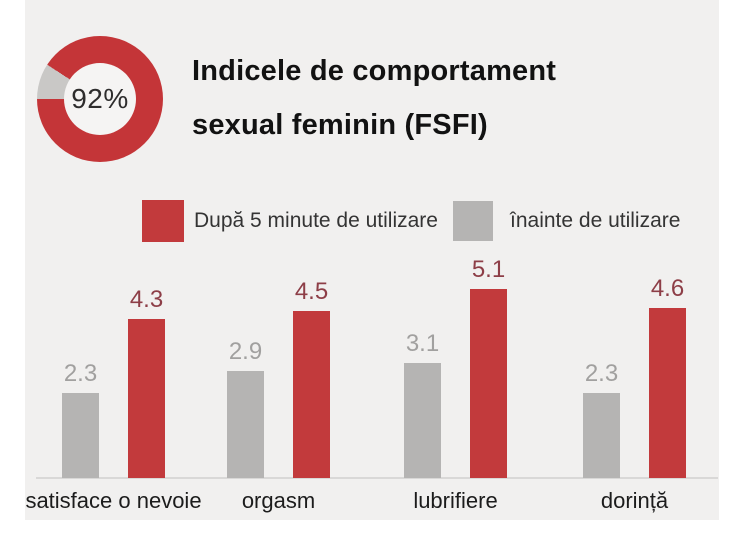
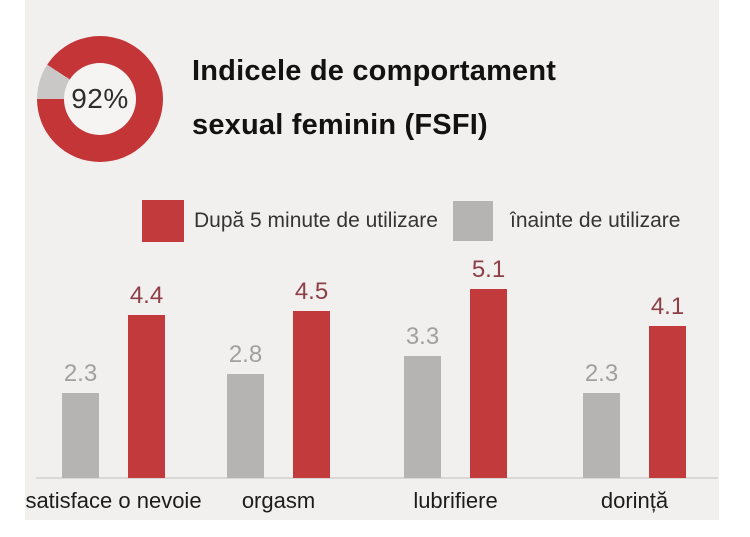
După 5 minute de utilizare/satisface o nevoie: 4.3 -> 4.4
înainte de utilizare/orgasm: 2.9 -> 2.8
înainte de utilizare/lubrifiere: 3.1 -> 3.3
După 5 minute de utilizare/dorință: 4.6 -> 4.1
